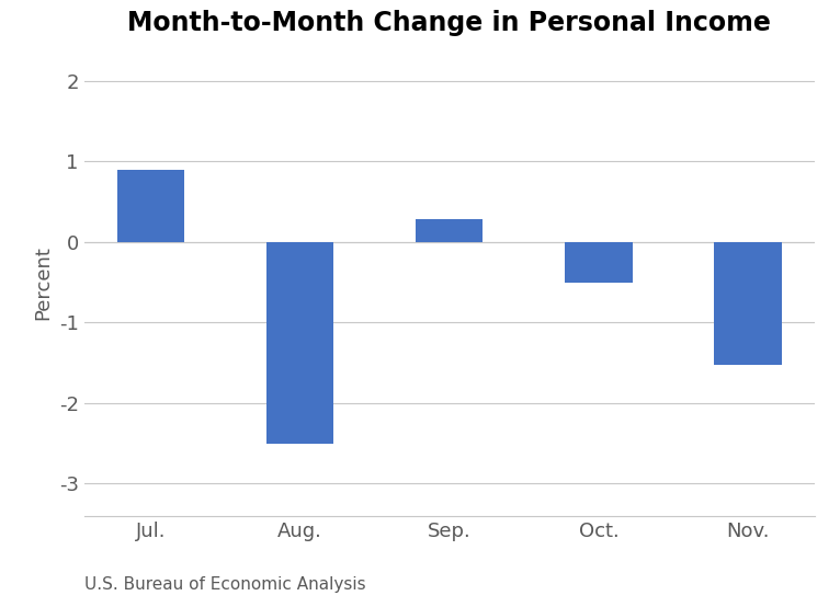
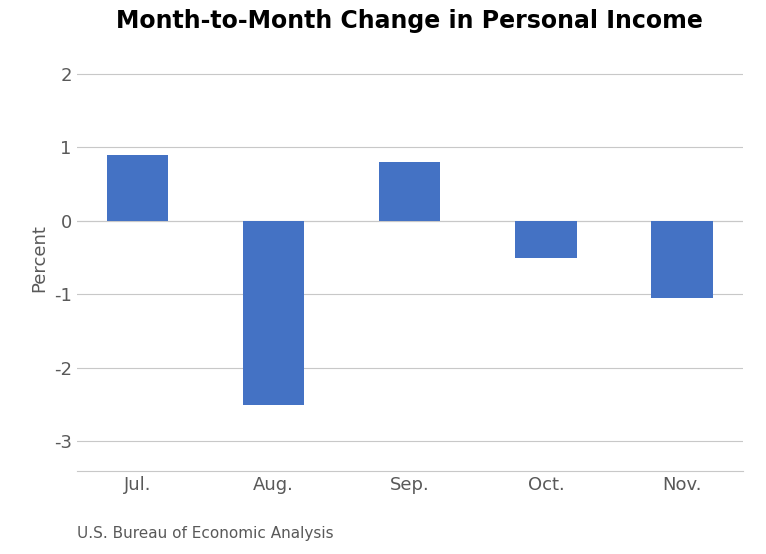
Sep.: 0.28 -> 0.80
Nov.: -1.52 -> -1.05
